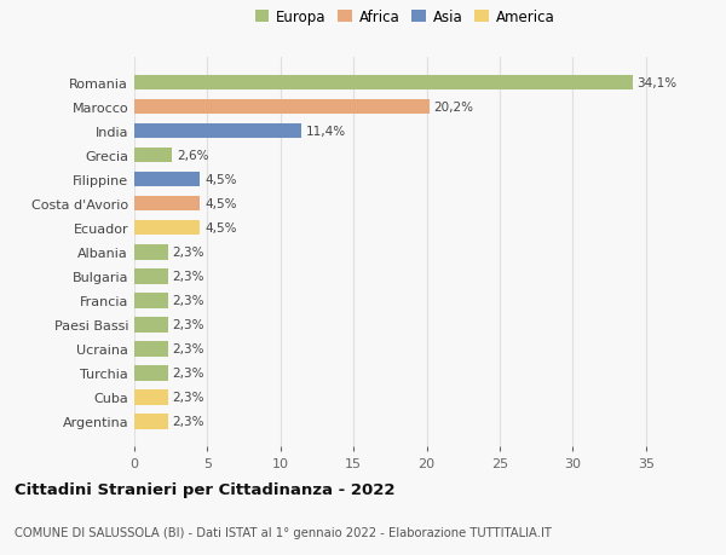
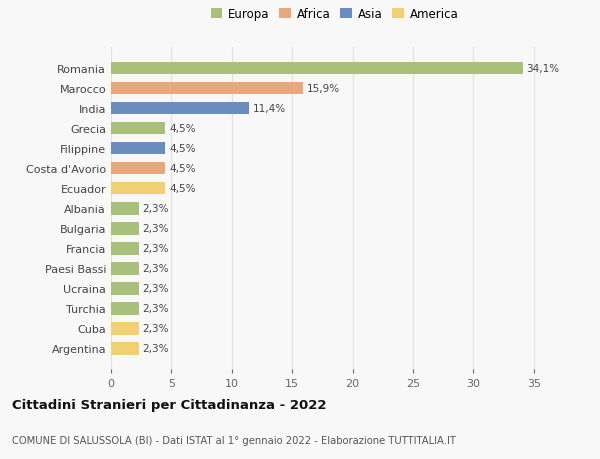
Marocco: 20,2% -> 15,9%
Grecia: 2,6% -> 4,5%
